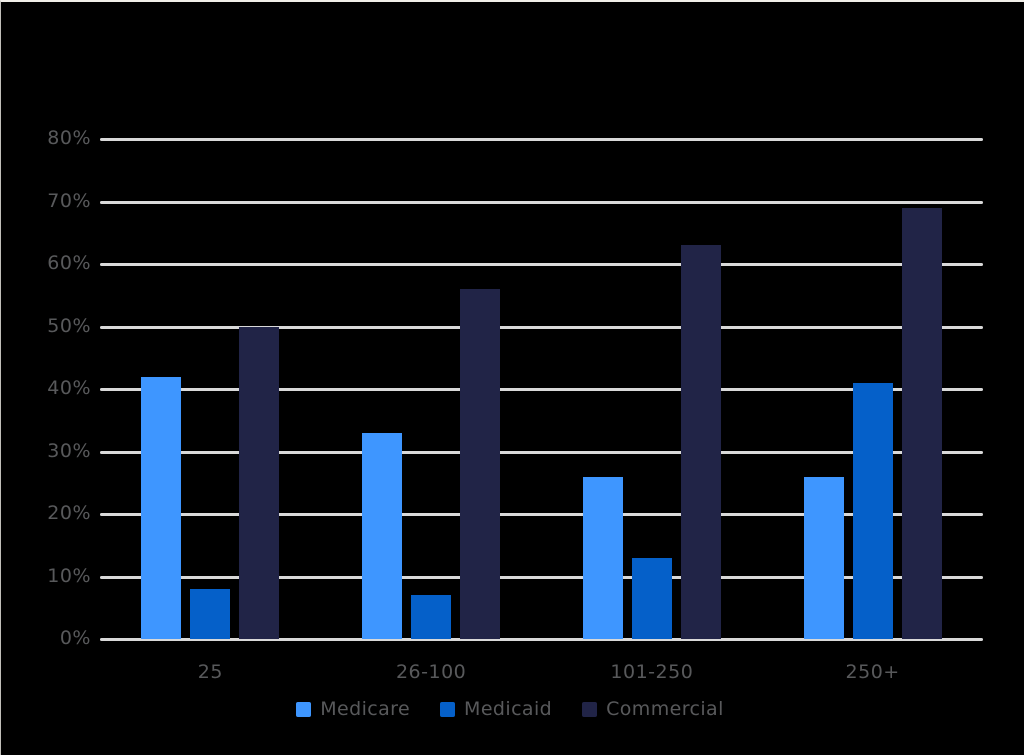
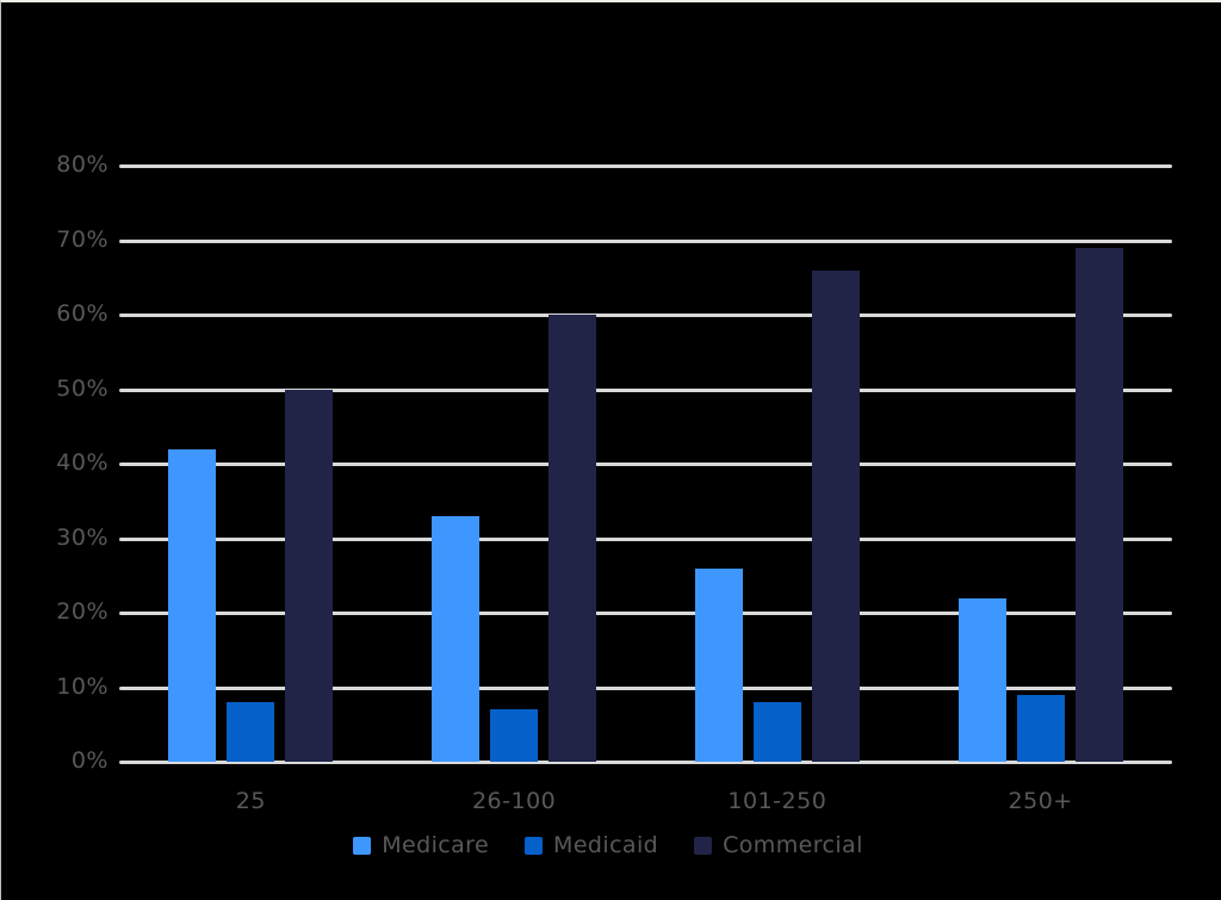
Commercial/26-100: 56% -> 60%
Medicaid/101-250: 13% -> 8%
Commercial/101-250: 63% -> 66%
Medicare/250+: 26% -> 22%
Medicaid/250+: 41% -> 9%
